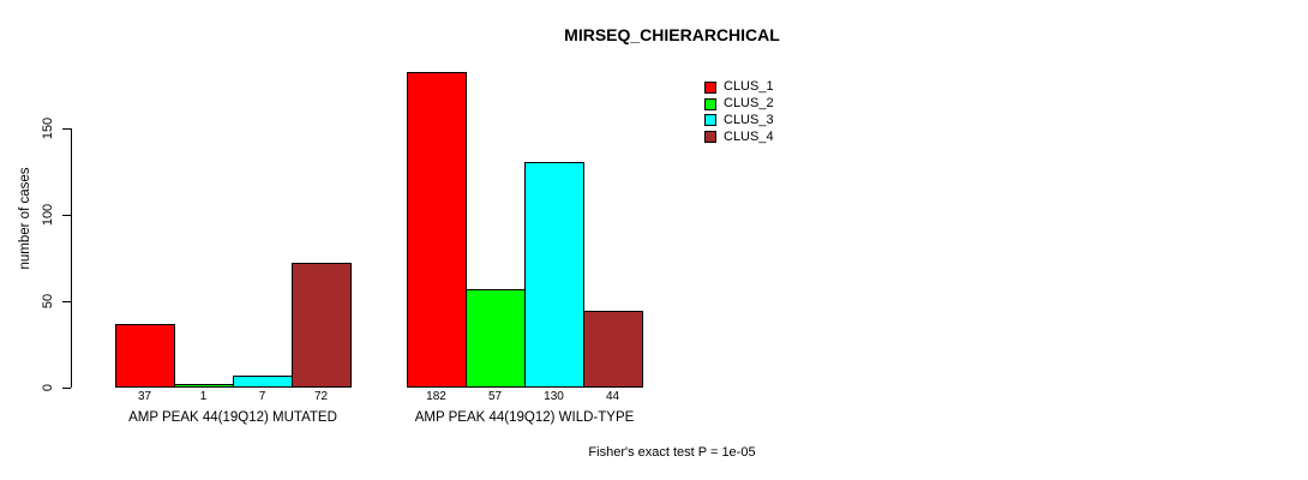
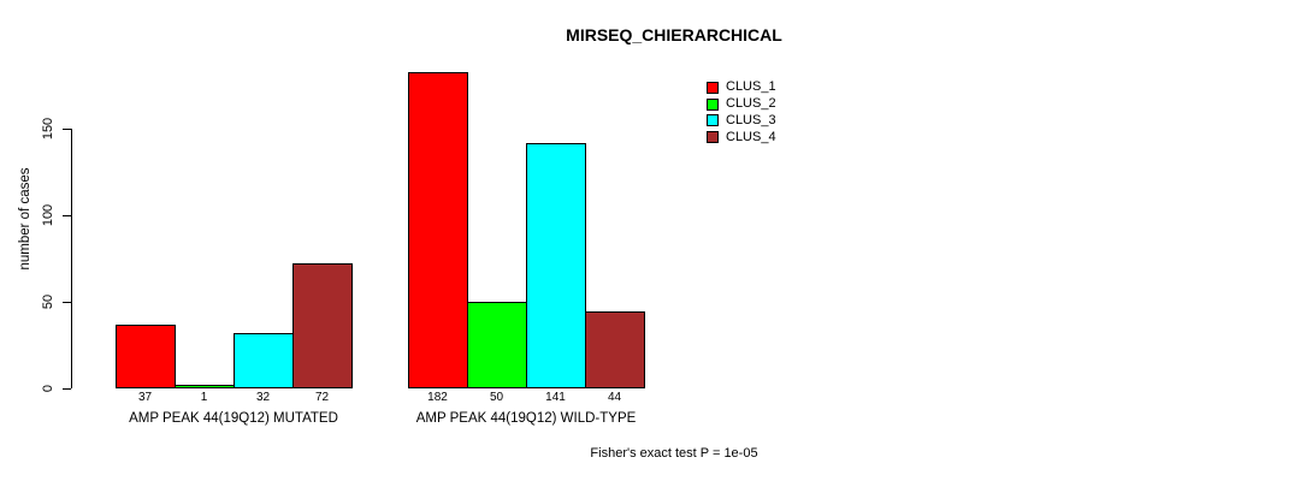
CLUS_3/AMP PEAK 44(19Q12) MUTATED: 7 -> 32
CLUS_2/AMP PEAK 44(19Q12) WILD-TYPE: 57 -> 50
CLUS_3/AMP PEAK 44(19Q12) WILD-TYPE: 130 -> 141
